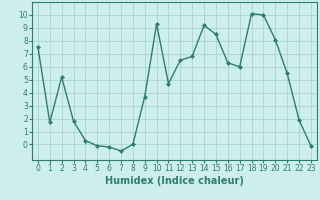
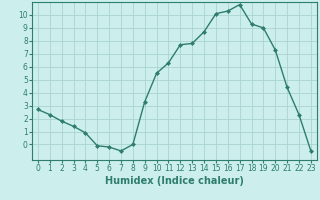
0: 7.5 -> 2.7
1: 1.7 -> 2.3
2: 5.2 -> 1.8
3: 1.8 -> 1.4
4: 0.3 -> 0.9
9: 3.7 -> 3.3
10: 9.3 -> 5.5
11: 4.7 -> 6.3
12: 6.5 -> 7.7
13: 6.8 -> 7.8
14: 9.2 -> 8.7
15: 8.5 -> 10.1
16: 6.3 -> 10.3
17: 6.0 -> 10.8
18: 10.1 -> 9.3
19: 10.0 -> 9.0
20: 8.1 -> 7.3
21: 5.5 -> 4.4
22: 1.9 -> 2.3
23: -0.1 -> -0.5
